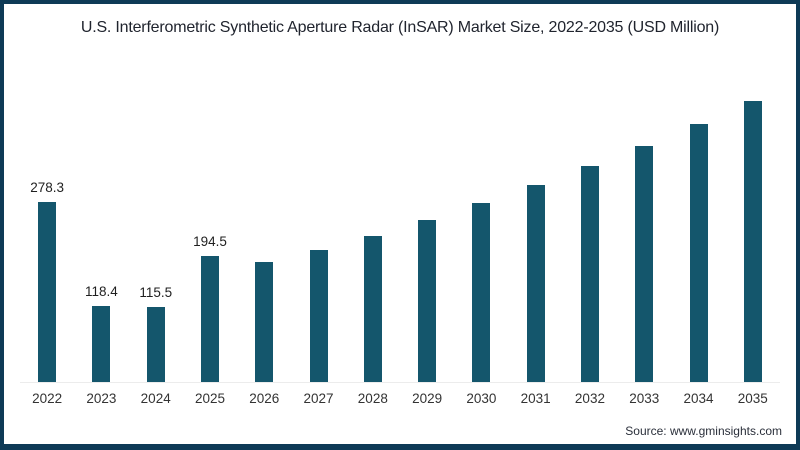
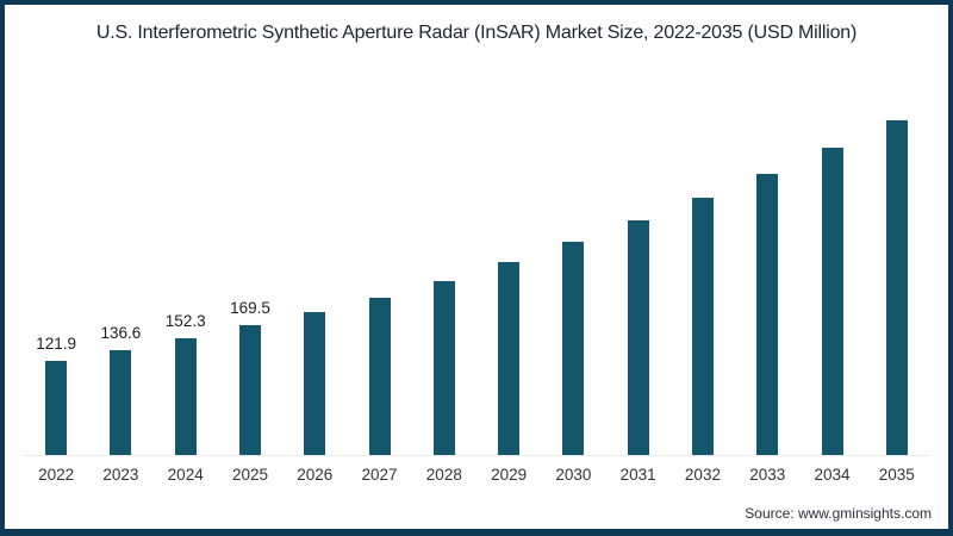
2022: 278.3 -> 121.9
2023: 118.4 -> 136.6
2024: 115.5 -> 152.3
2025: 194.5 -> 169.5
